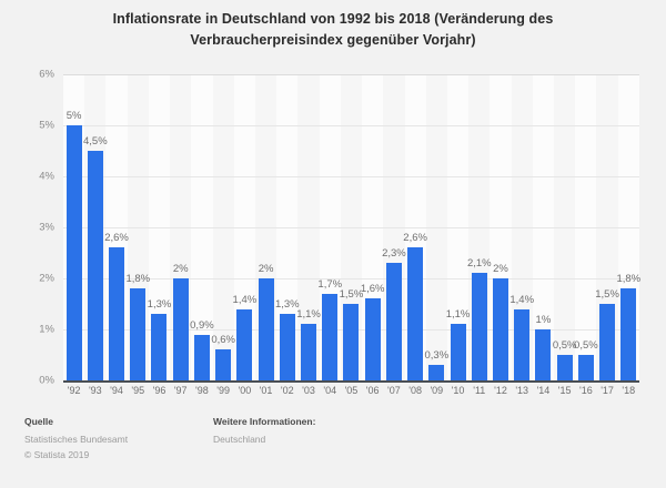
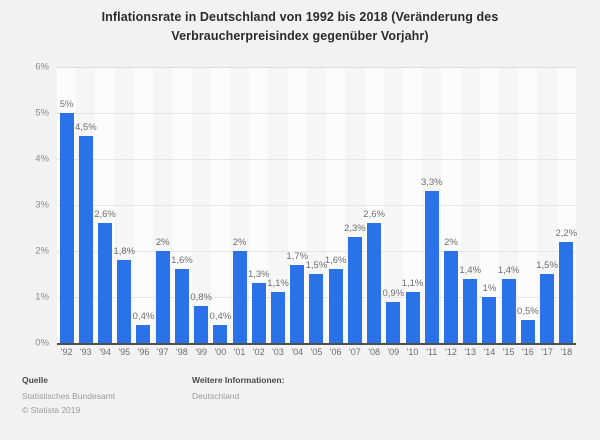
'96: 1,3% -> 0,4%
'98: 0,9% -> 1,6%
'99: 0,6% -> 0,8%
'00: 1,4% -> 0,4%
'09: 0,3% -> 0,9%
'11: 2,1% -> 3,3%
'15: 0,5% -> 1,4%
'18: 1,8% -> 2,2%
